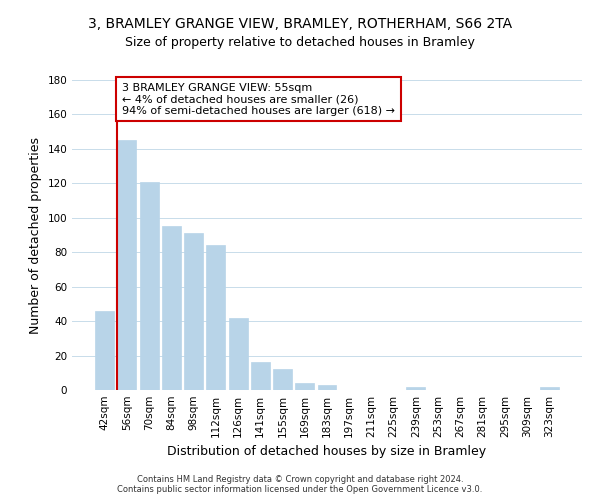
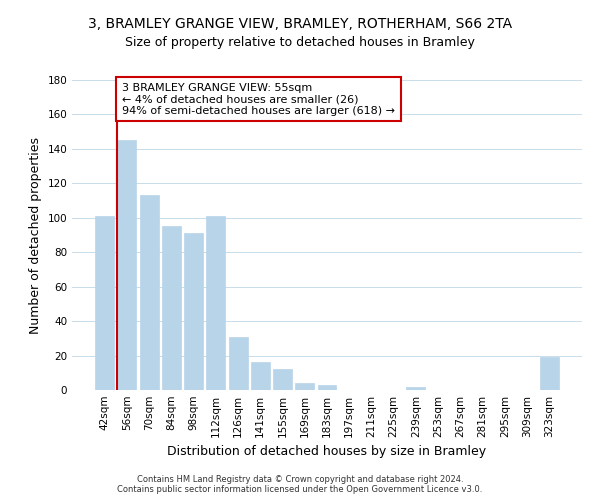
42sqm: 46 -> 101
70sqm: 121 -> 113
112sqm: 84 -> 101
126sqm: 42 -> 31
323sqm: 2 -> 19
